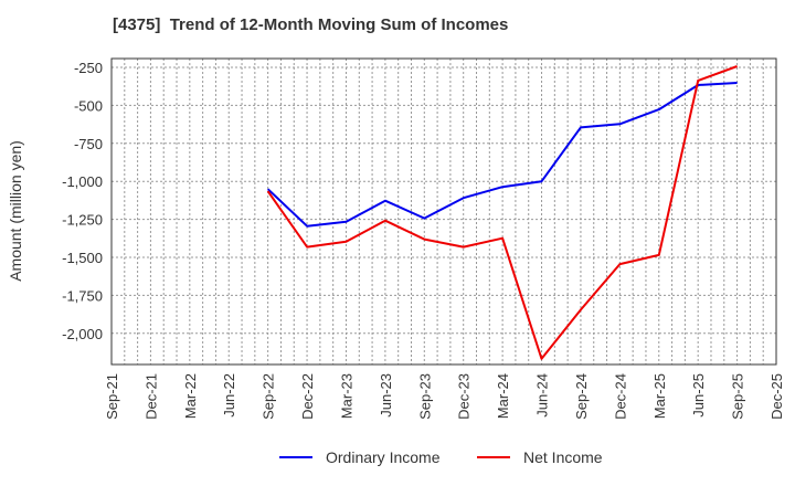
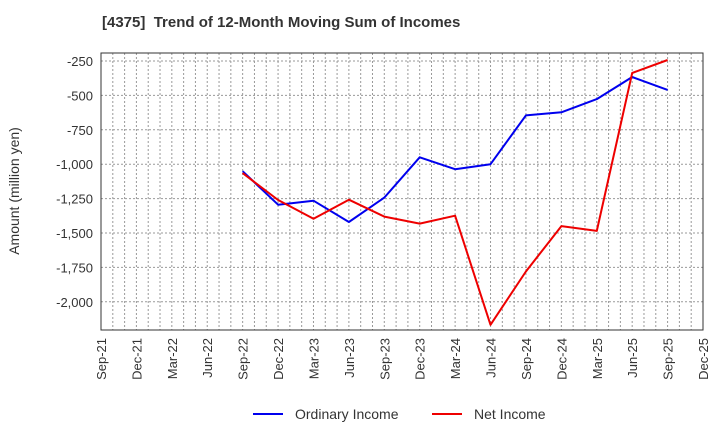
Net Income/Dec-22: -1430 -> -1260
Ordinary Income/Jun-23: -1130 -> -1420
Ordinary Income/Dec-23: -1110 -> -950
Net Income/Sep-24: -1840 -> -1780
Net Income/Dec-24: -1540 -> -1450
Ordinary Income/Sep-25: -350 -> -460
